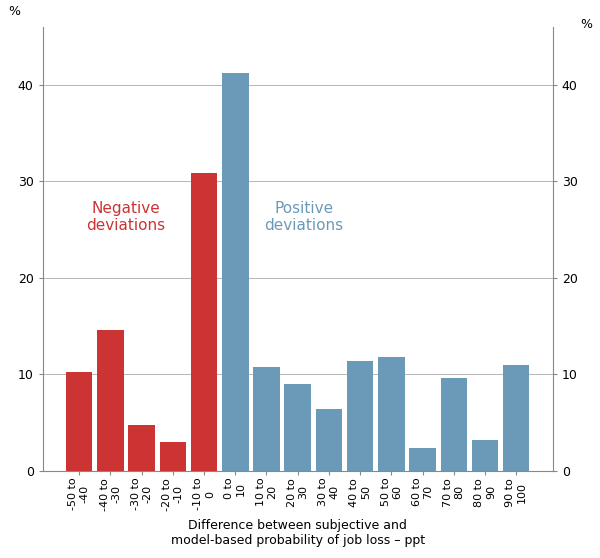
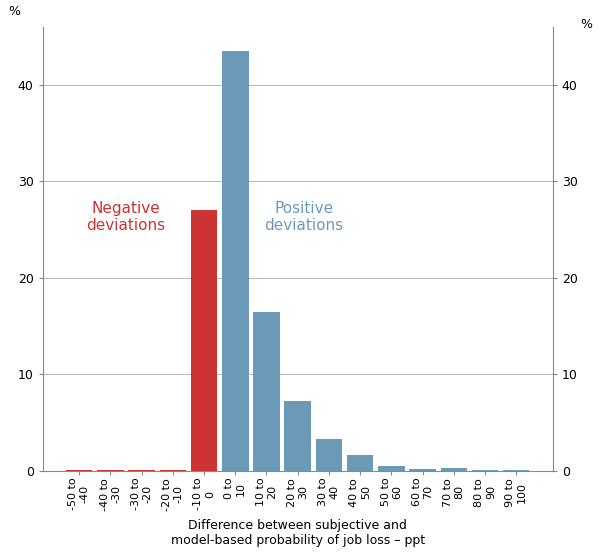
-50 to -40: 10.2 -> 0.1
-40 to -30: 14.6 -> 0.1
-30 to -20: 4.8 -> 0.1
-20 to -10: 3.0 -> 0.1
-10 to 0: 30.8 -> 27.0
0 to 10: 41.2 -> 43.5
10 to 20: 10.8 -> 16.5
20 to 30: 9.0 -> 7.2
30 to 40: 6.4 -> 3.3
40 to 50: 11.4 -> 1.6
50 to 60: 11.8 -> 0.5
60 to 70: 2.4 -> 0.2
70 to 80: 9.6 -> 0.3
80 to 90: 3.2 -> 0.1
90 to 100: 11.0 -> 0.1
